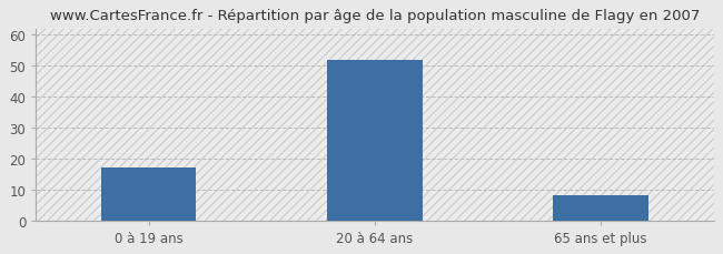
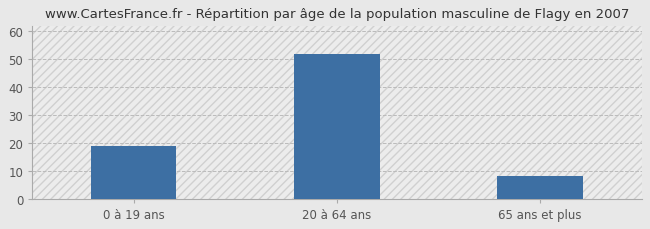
0 à 19 ans: 17 -> 19
